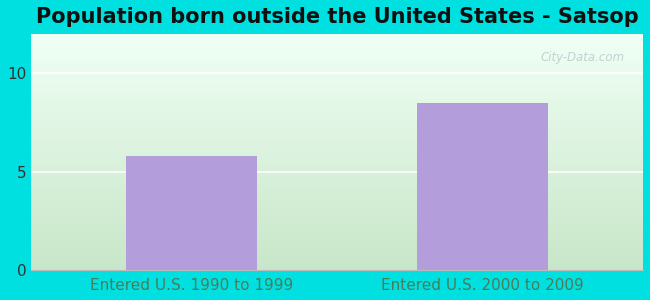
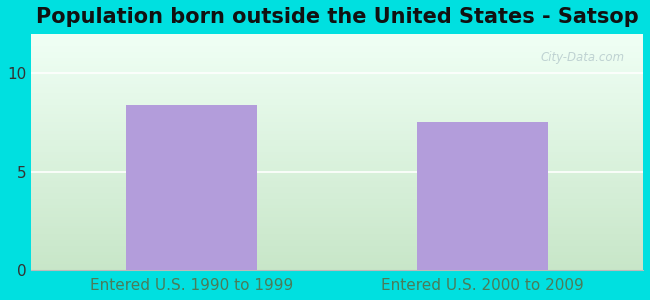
Entered U.S. 1990 to 1999: 5.8 -> 8.4
Entered U.S. 2000 to 2009: 8.5 -> 7.5
